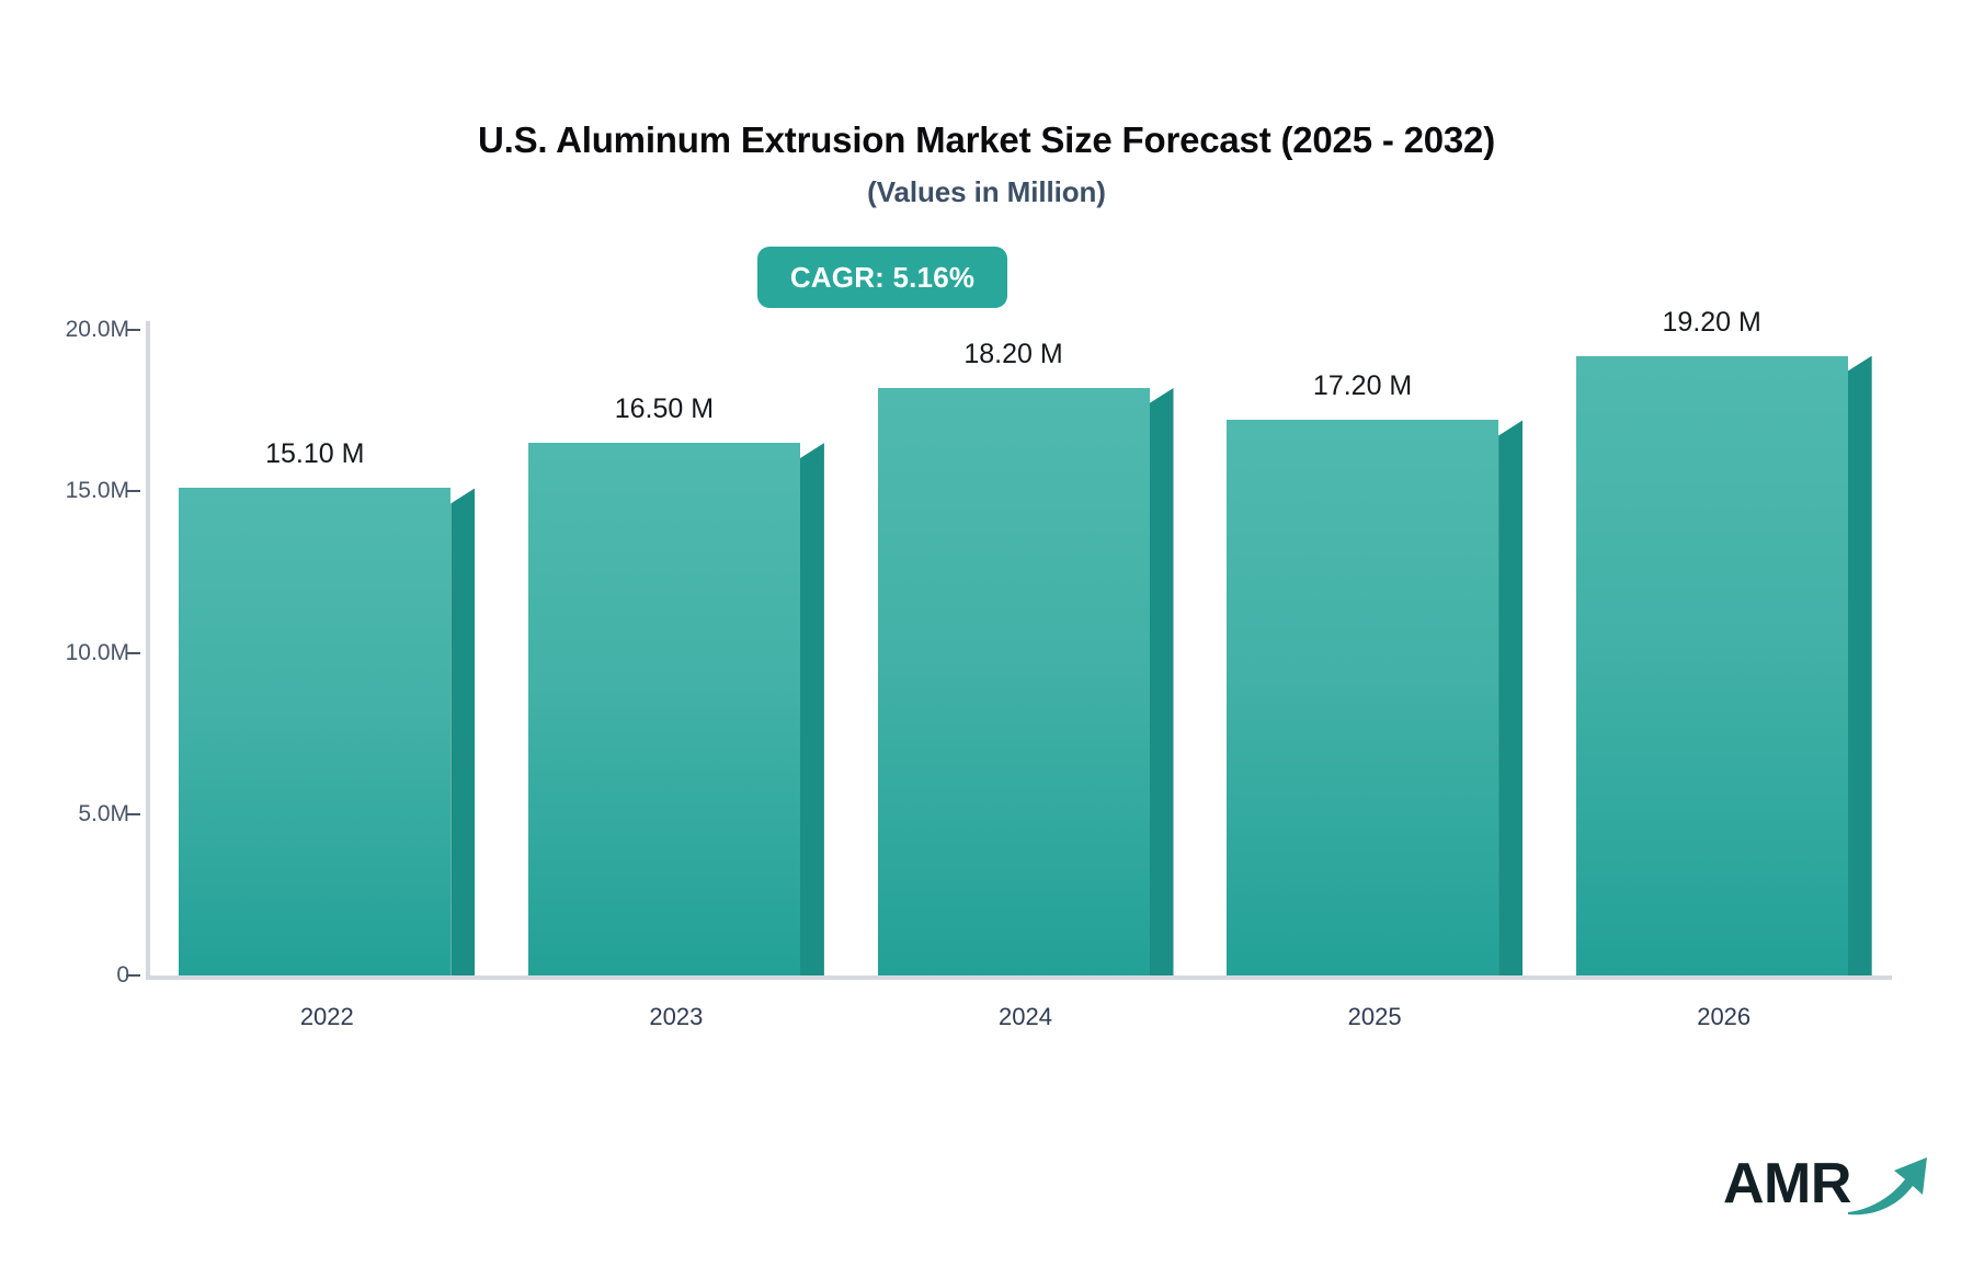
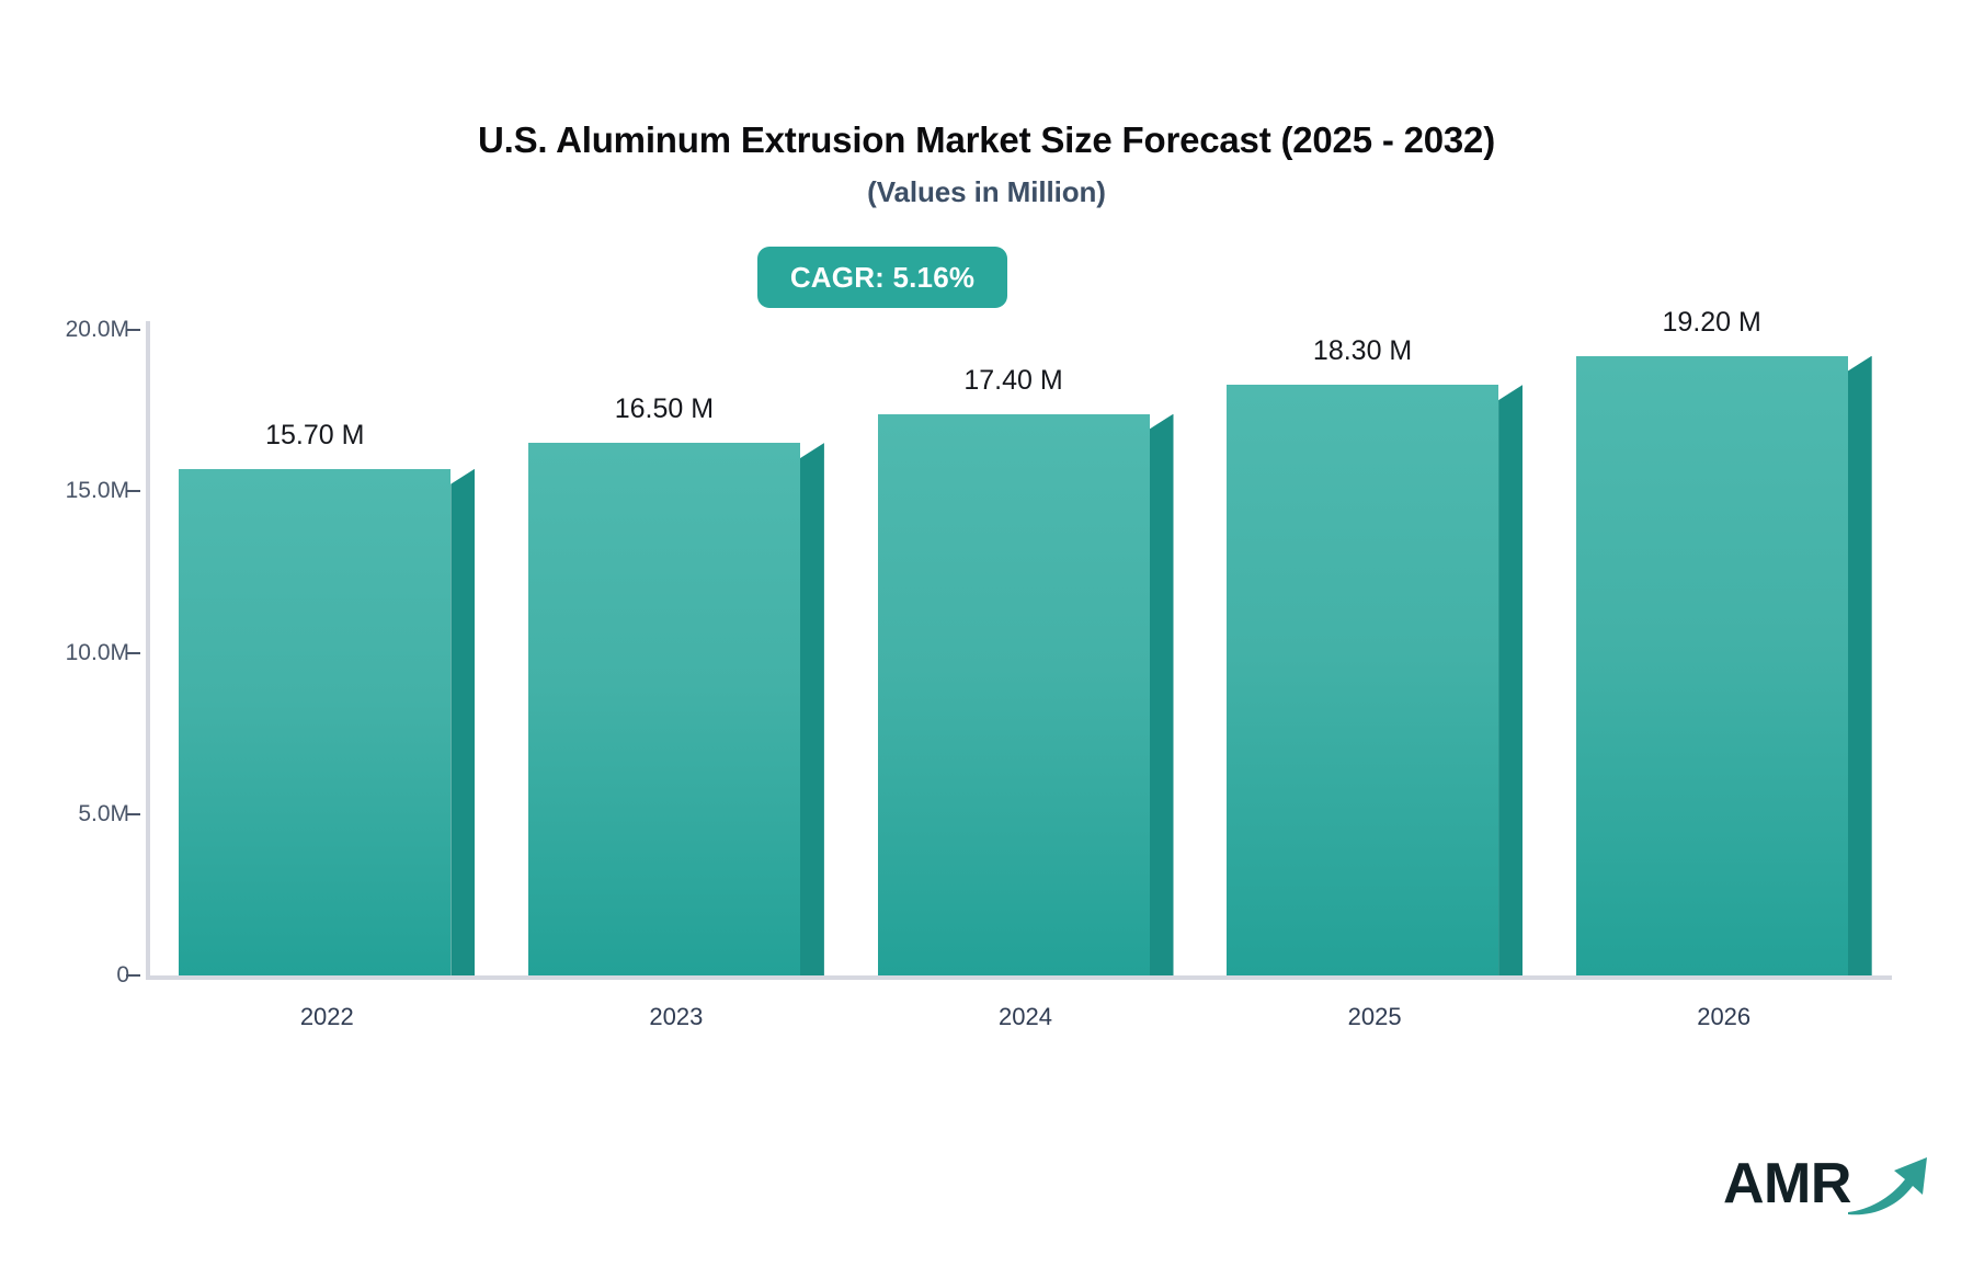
2022: 15.10 -> 15.70
2024: 18.20 -> 17.40
2025: 17.20 -> 18.30
